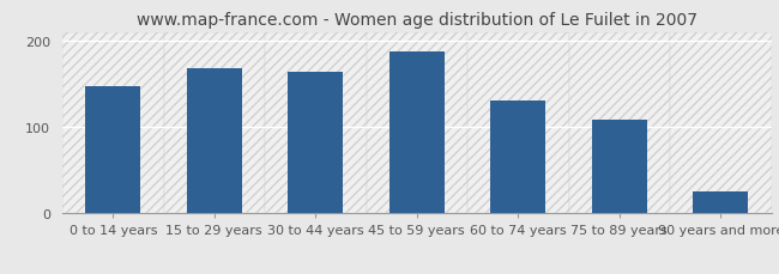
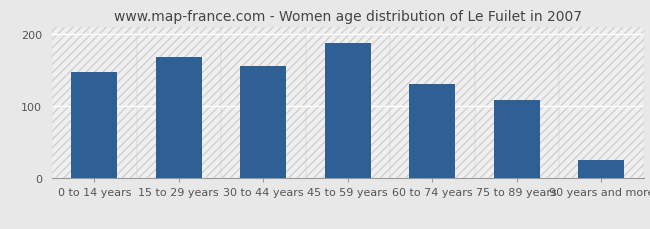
30 to 44 years: 164 -> 155
